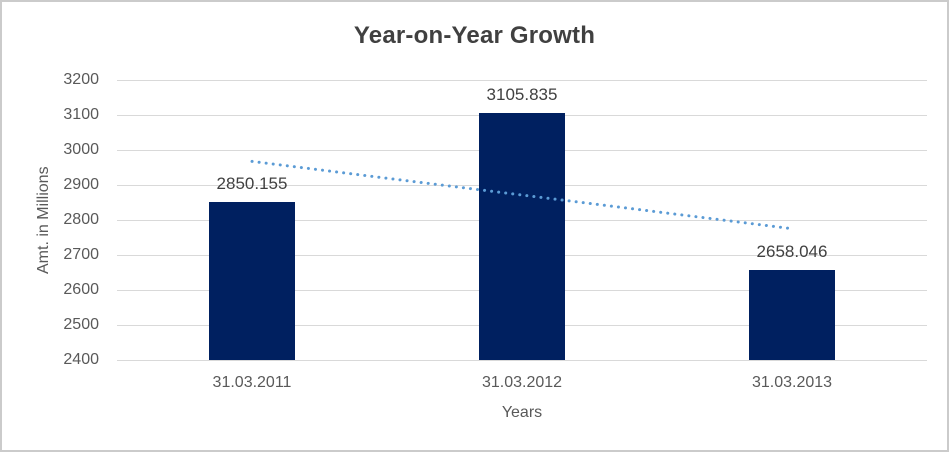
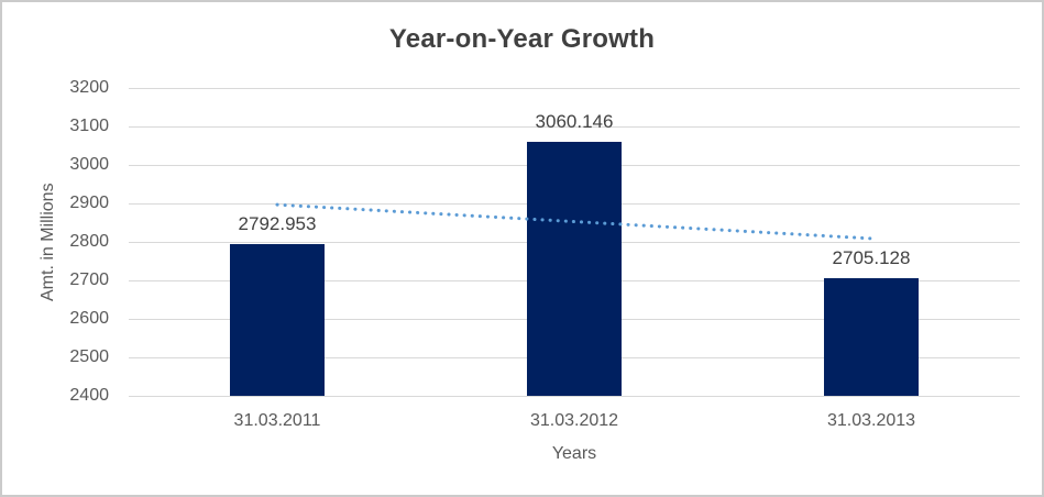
31.03.2011: 2850.155 -> 2792.953
31.03.2012: 3105.835 -> 3060.146
31.03.2013: 2658.046 -> 2705.128
